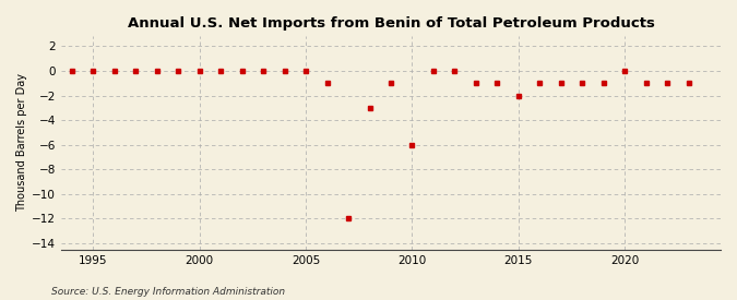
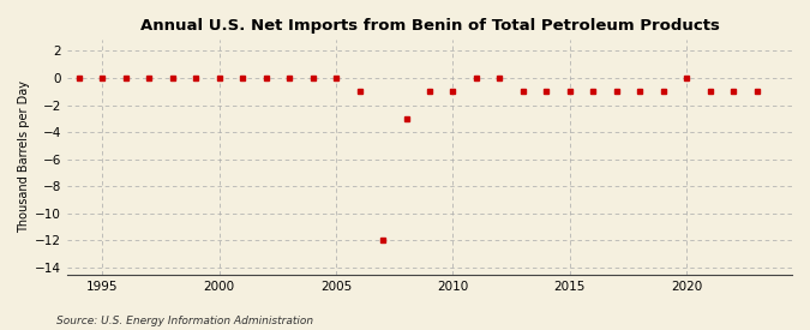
2010: -6 -> -1
2015: -2 -> -1
